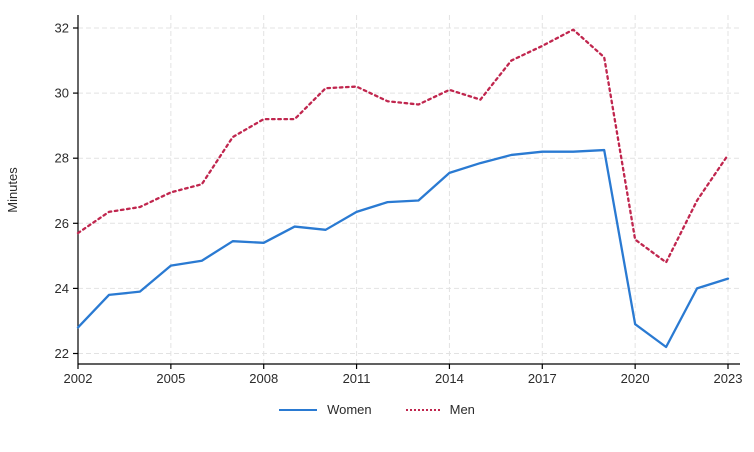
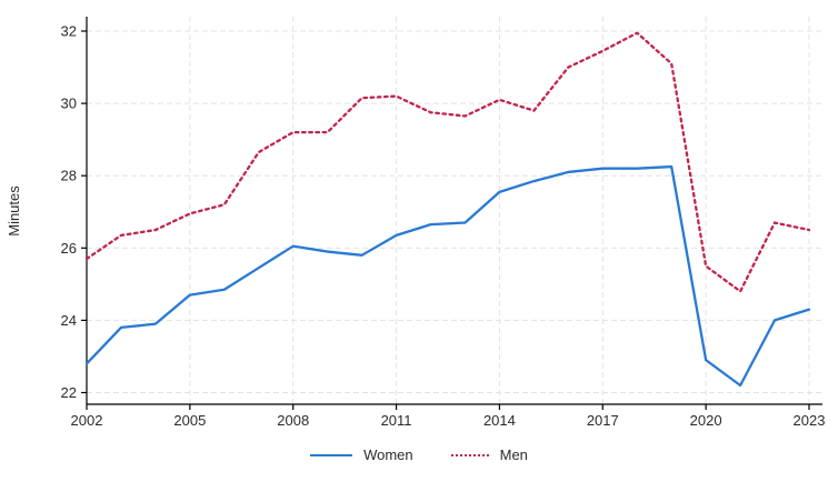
Women/2008: 25.4 -> 26.1
Men/2023: 28.1 -> 26.5
